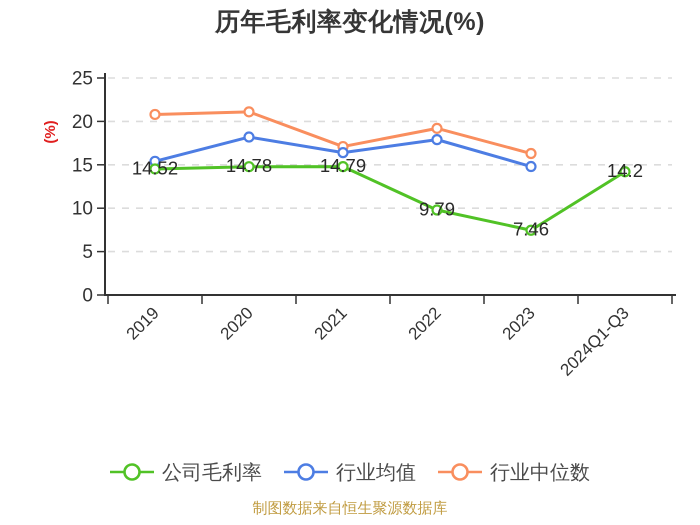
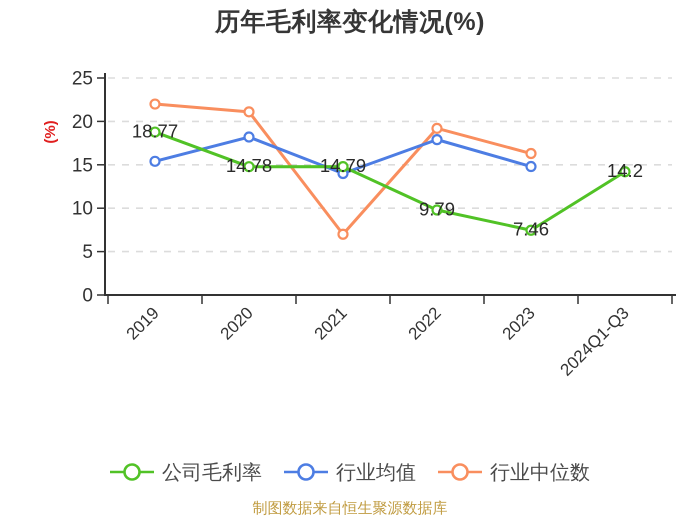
公司毛利率/2019: 14.52 -> 18.77
行业中位数/2019: 21 -> 22
行业均值/2021: 16 -> 14
行业中位数/2021: 17 -> 7
